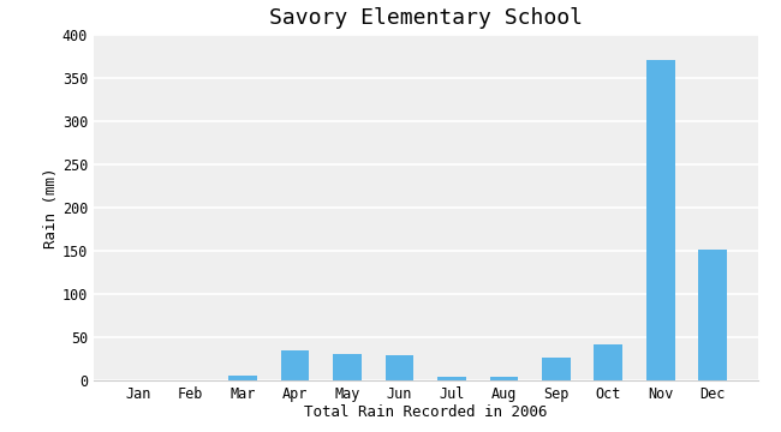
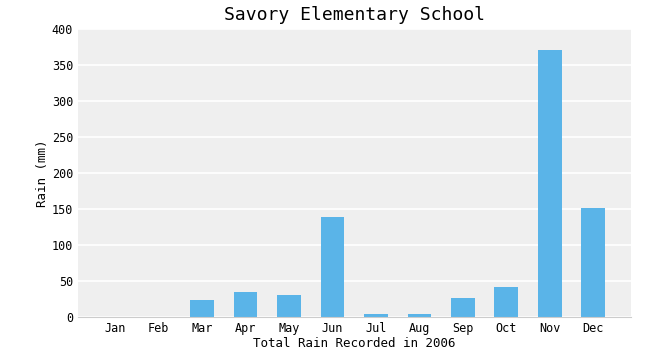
Mar: 5 -> 24
Jun: 29 -> 138
